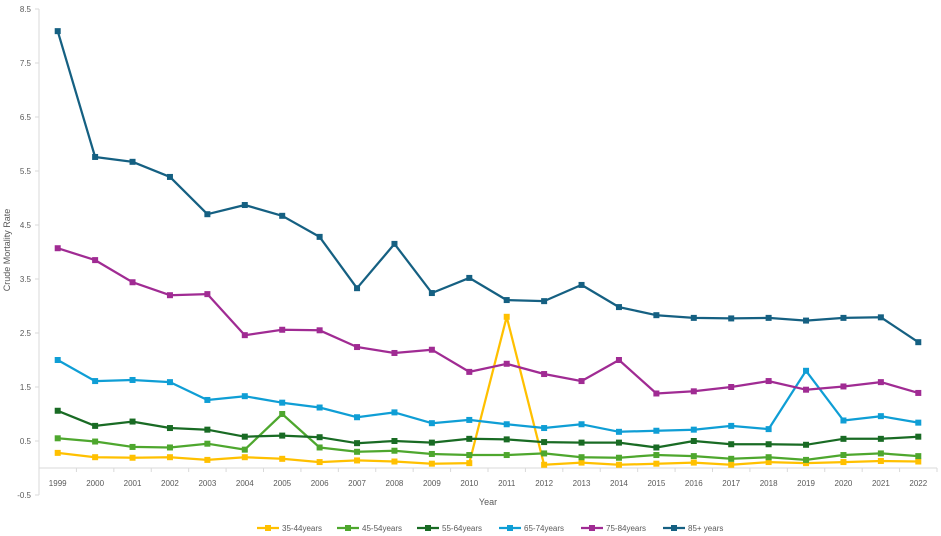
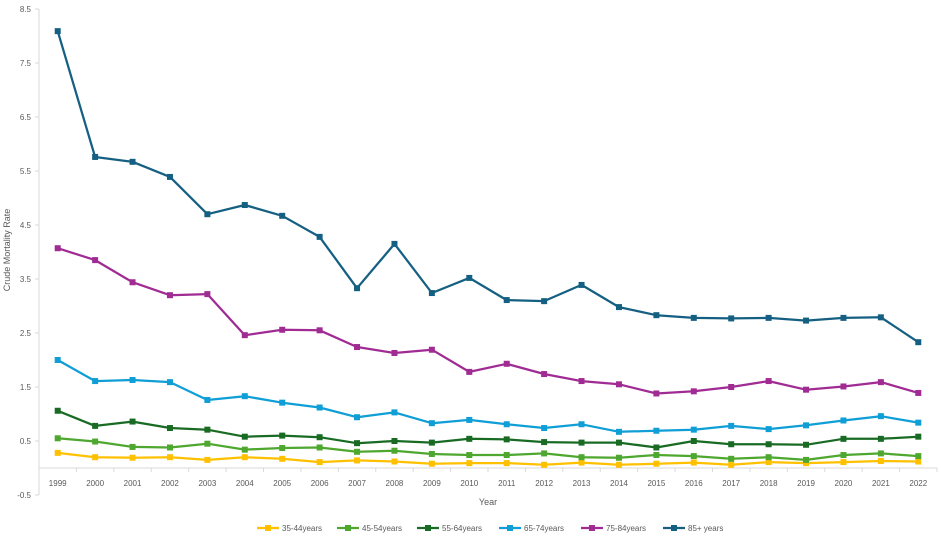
45-54years/2005: 1.0 -> 0.4
35-44years/2011: 2.8 -> 0.1
75-84years/2014: 2.0 -> 1.6
65-74years/2019: 1.8 -> 0.8
